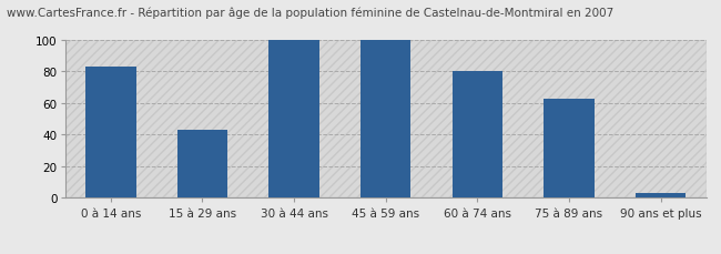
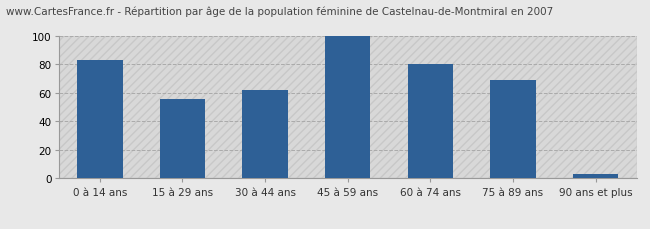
15 à 29 ans: 43 -> 56
30 à 44 ans: 100 -> 62
75 à 89 ans: 63 -> 69
